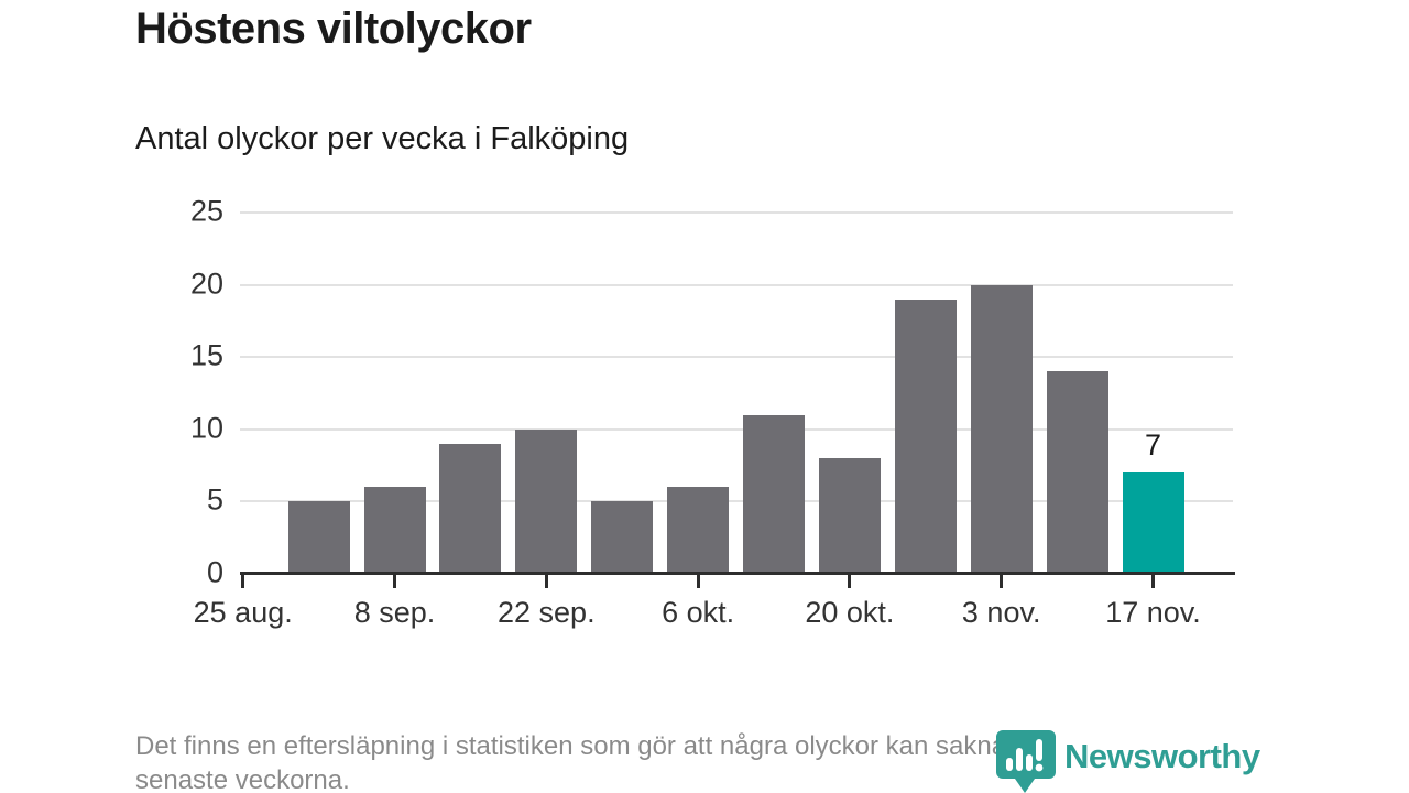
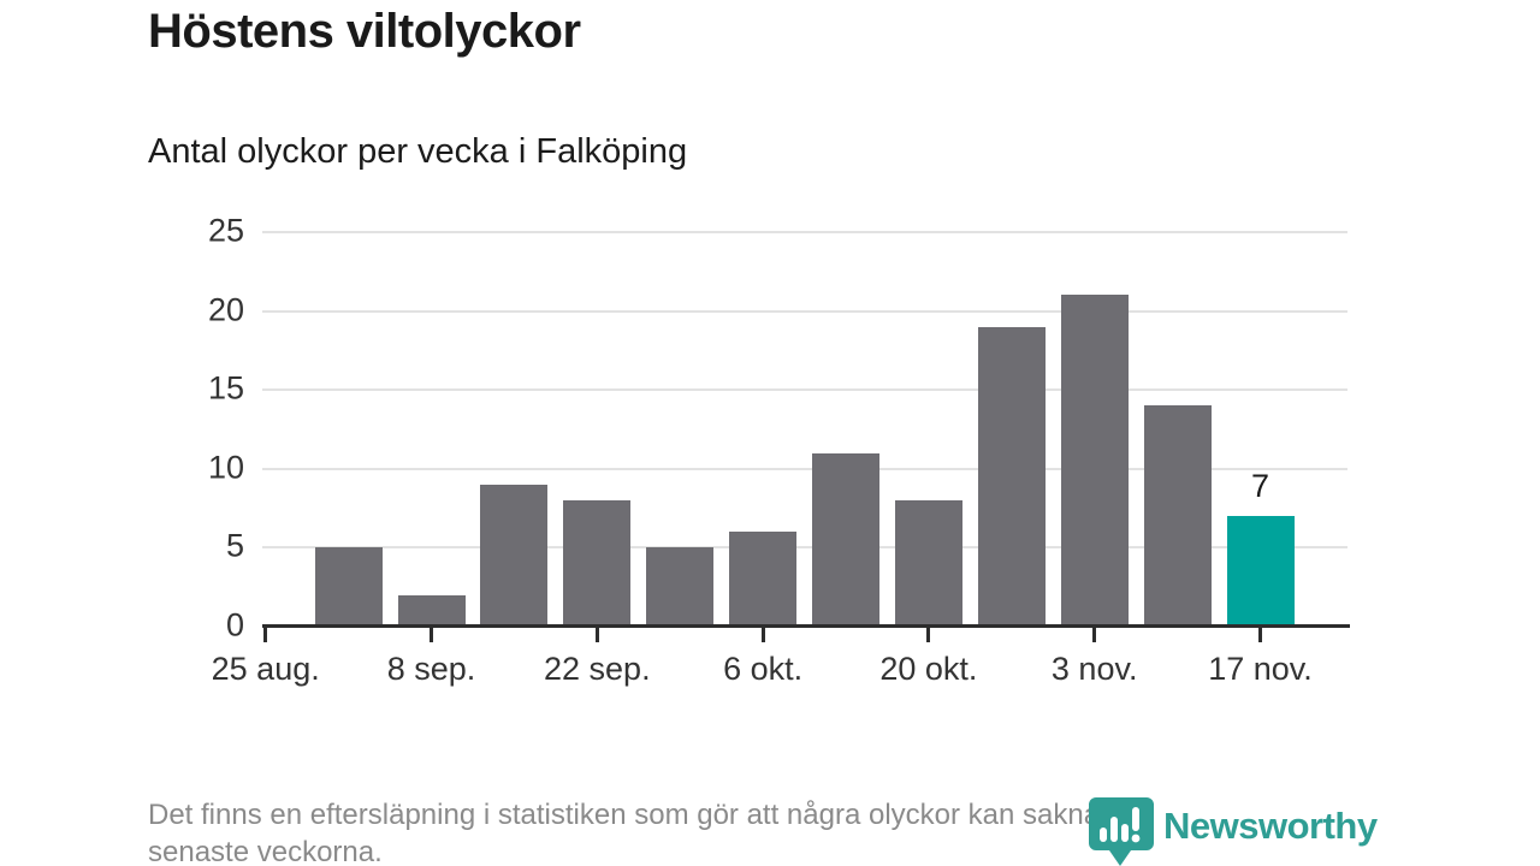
8 sep.: 6 -> 2
22 sep.: 10 -> 8
3 nov.: 20 -> 21
